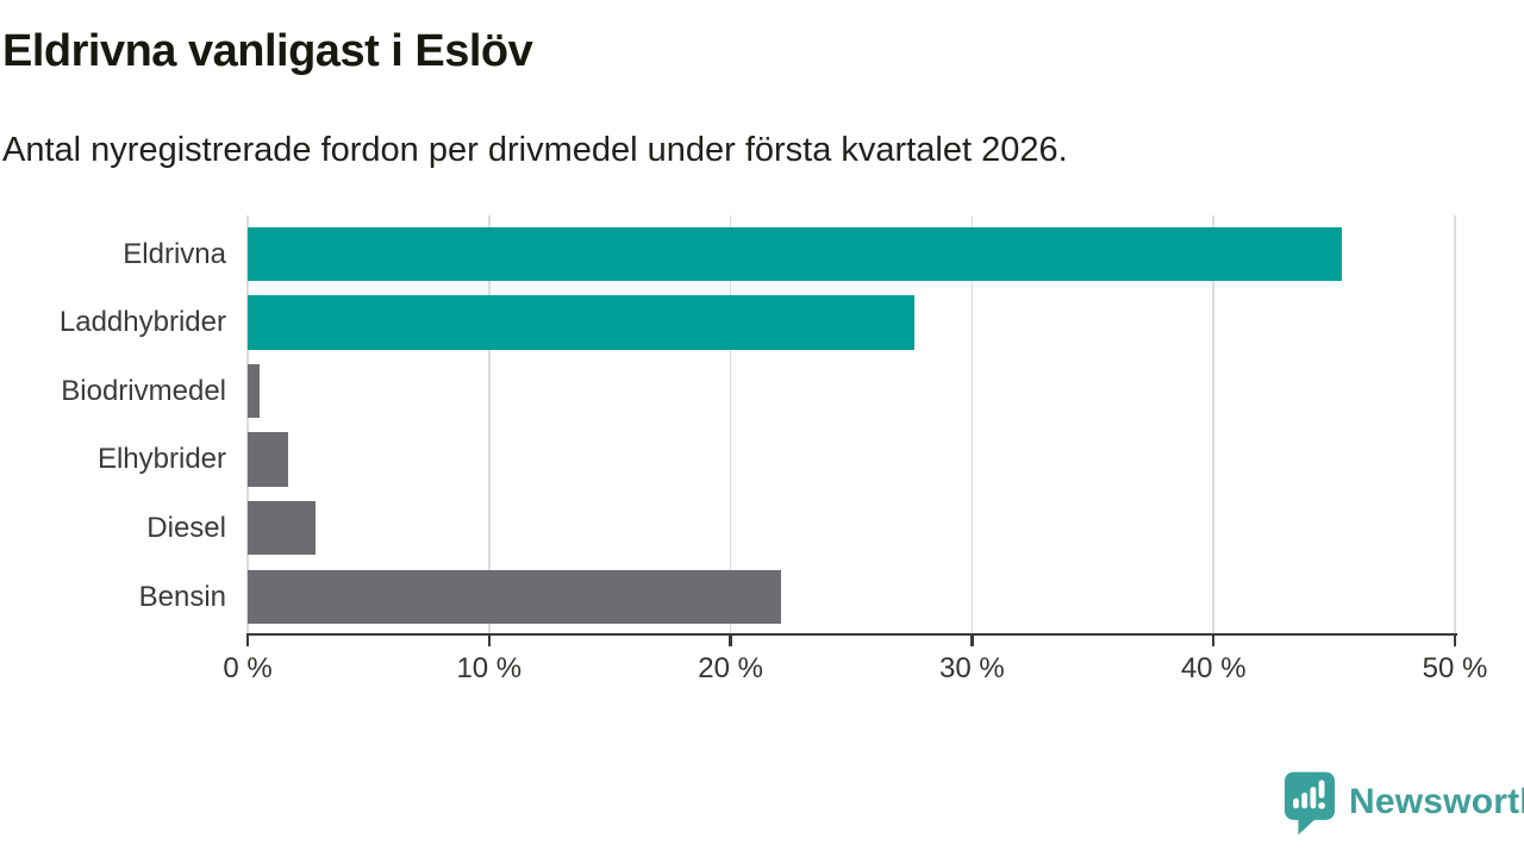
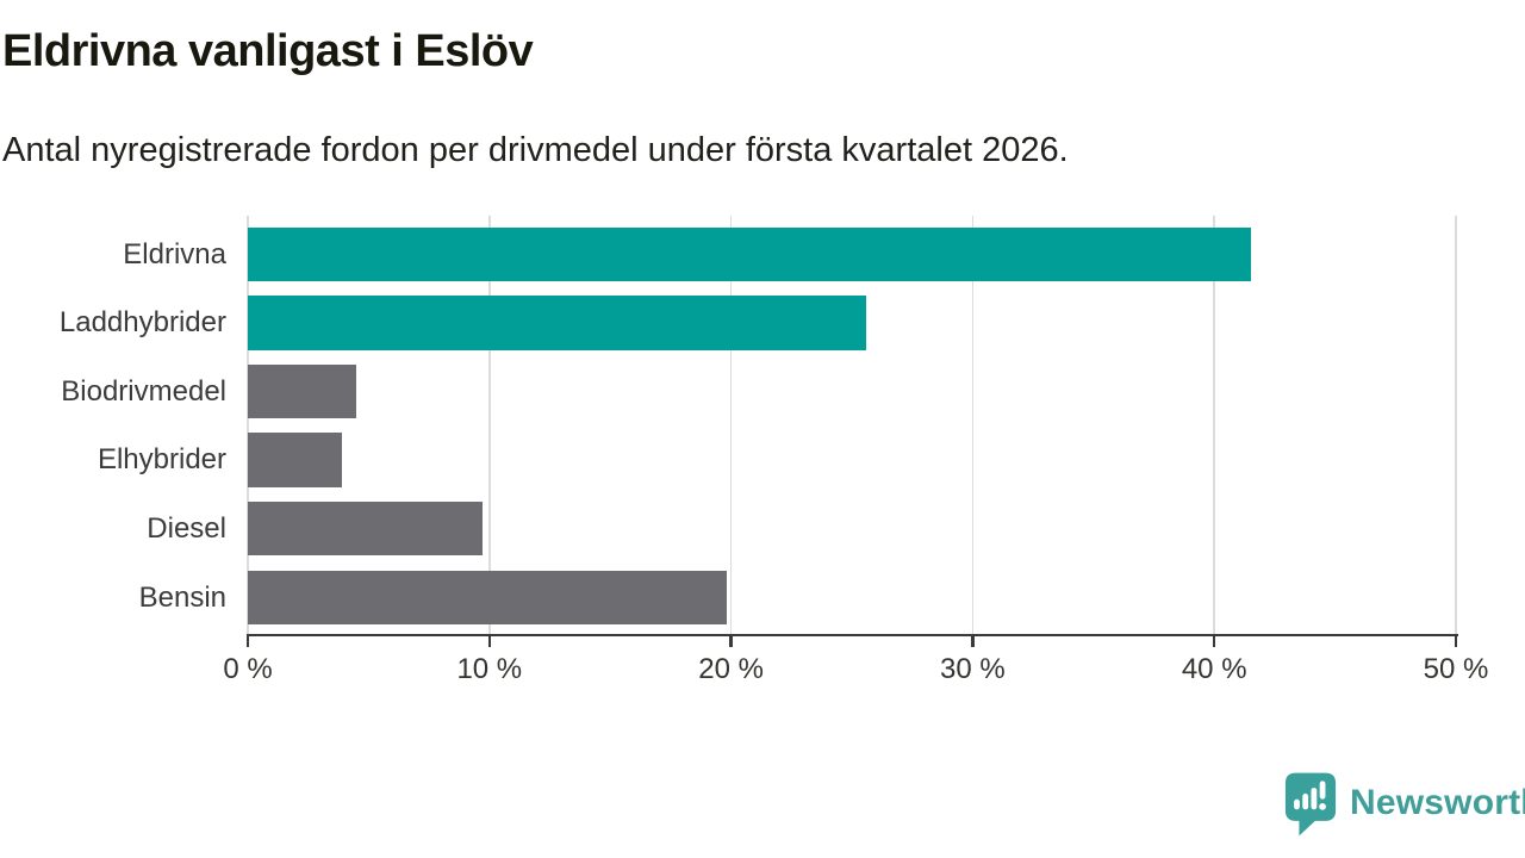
Eldrivna: 45.3% -> 41.5%
Laddhybrider: 27.6% -> 25.6%
Biodrivmedel: 0.5% -> 4.5%
Elhybrider: 1.7% -> 3.9%
Diesel: 2.8% -> 9.7%
Bensin: 22.1% -> 19.8%
